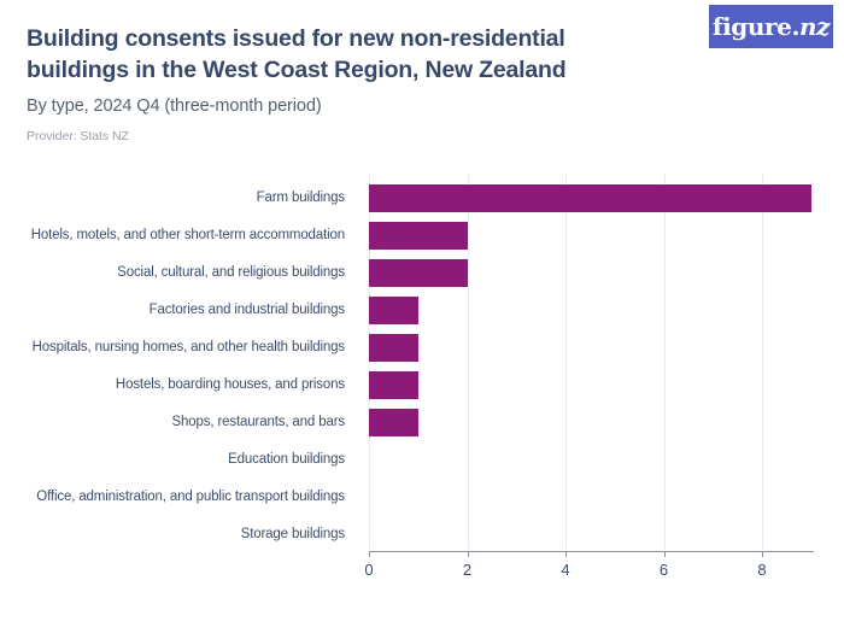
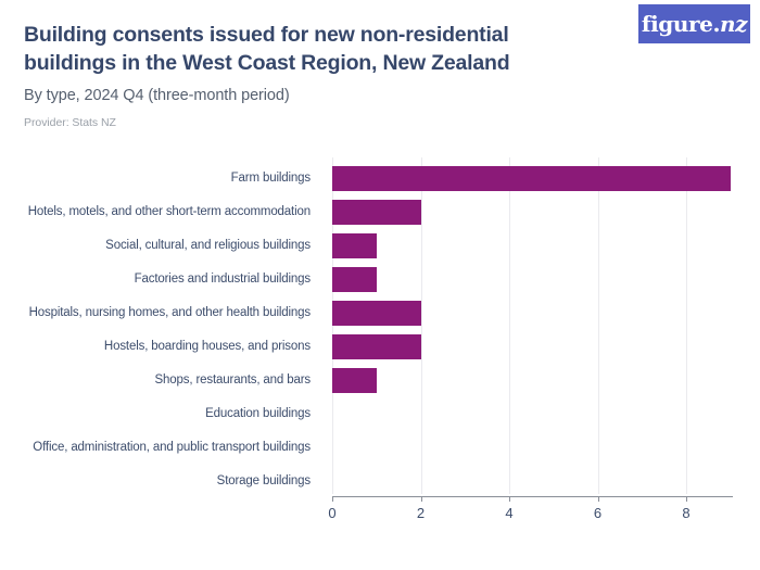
Social, cultural, and religious buildings: 2 -> 1
Hospitals, nursing homes, and other health buildings: 1 -> 2
Hostels, boarding houses, and prisons: 1 -> 2
